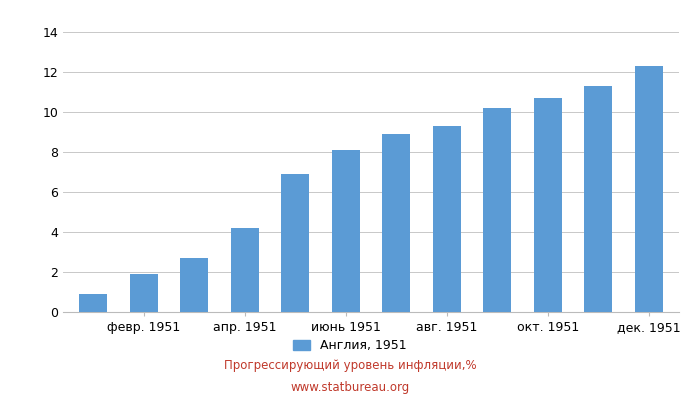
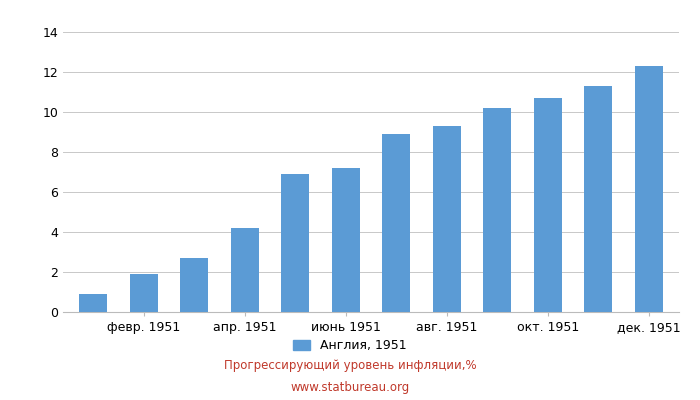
июнь 1951: 8.1 -> 7.2
